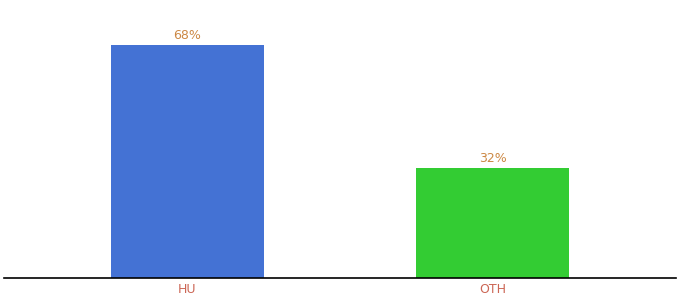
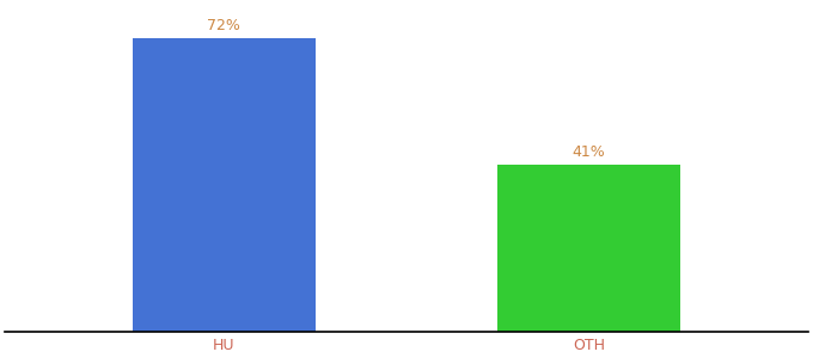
HU: 68% -> 72%
OTH: 32% -> 41%
